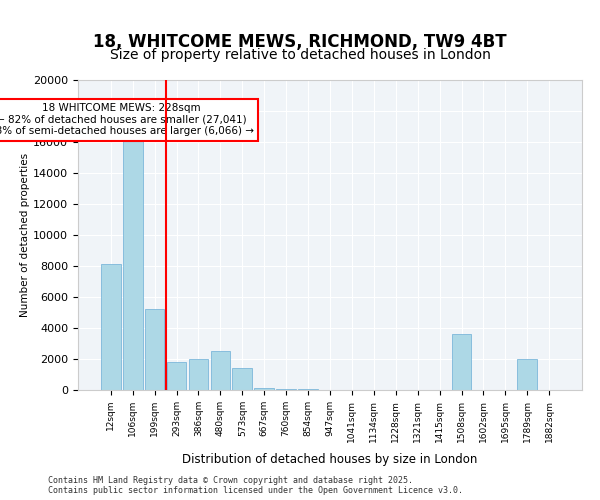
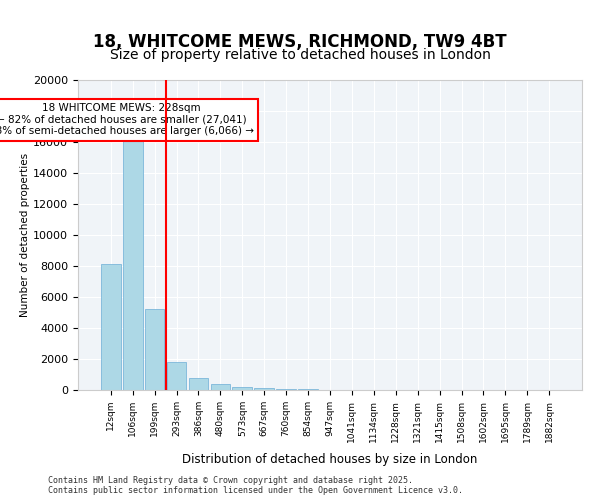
386sqm: 2000 -> 800
480sqm: 2500 -> 400
573sqm: 1400 -> 200
1508sqm: 3600 -> 0
1789sqm: 2000 -> 0
